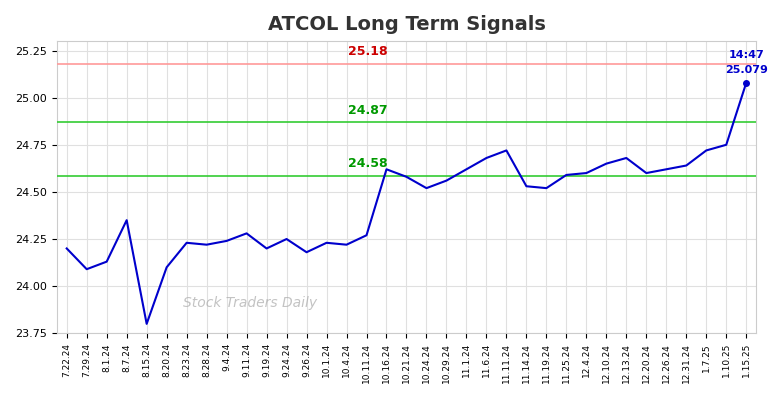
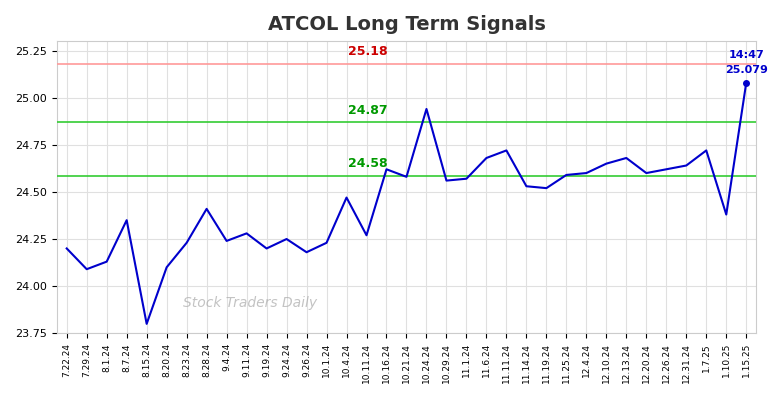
8.28.24: 24.22 -> 24.41
10.4.24: 24.22 -> 24.47
10.24.24: 24.52 -> 24.94
11.1.24: 24.62 -> 24.57
1.10.25: 24.75 -> 24.38
